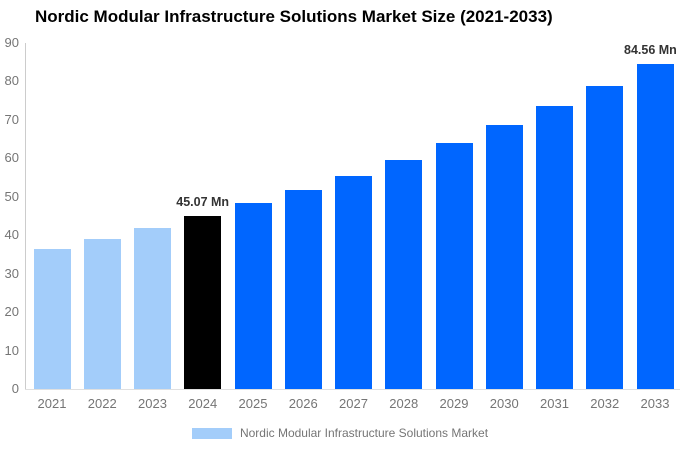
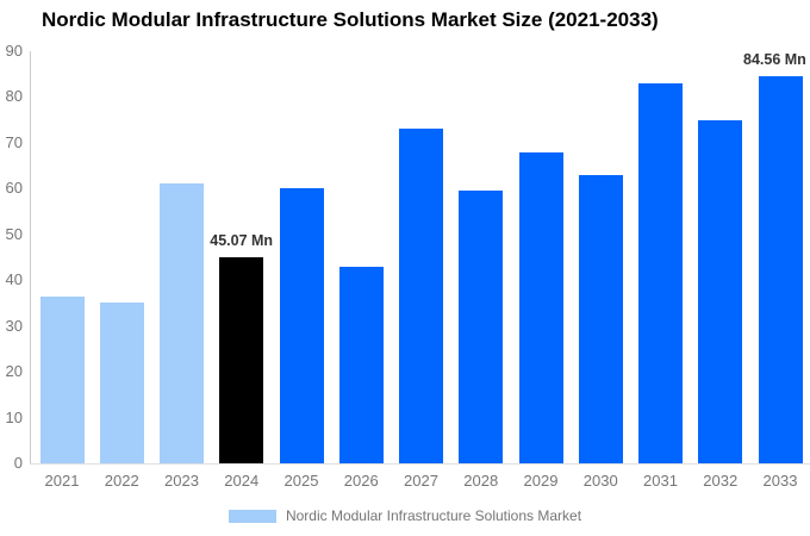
2022: 39 -> 35
2023: 42 -> 61
2025: 48 -> 60
2026: 52 -> 43
2027: 56 -> 73
2029: 64 -> 68
2030: 69 -> 63
2031: 74 -> 83
2032: 79 -> 75
